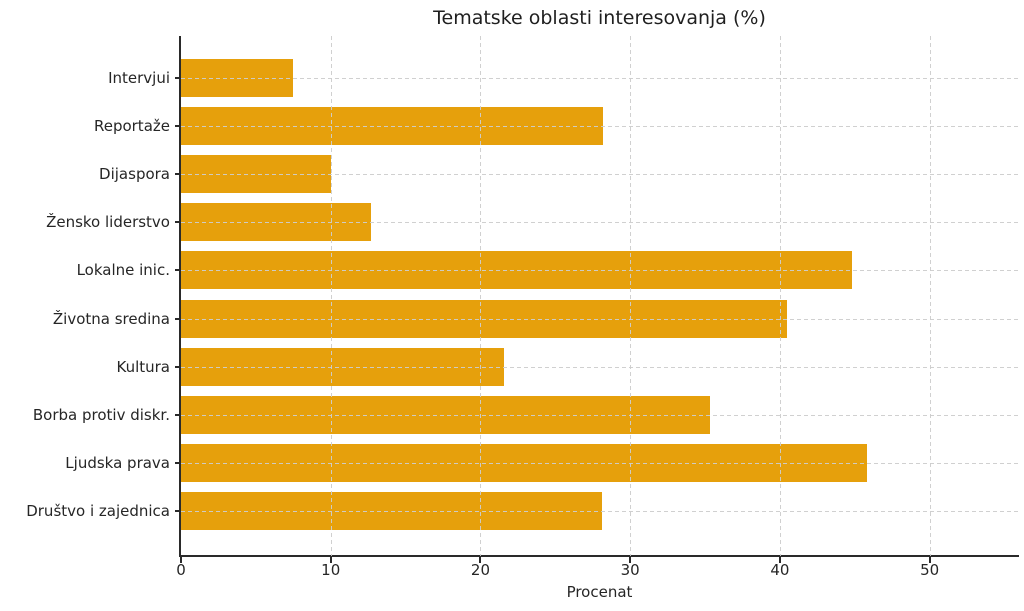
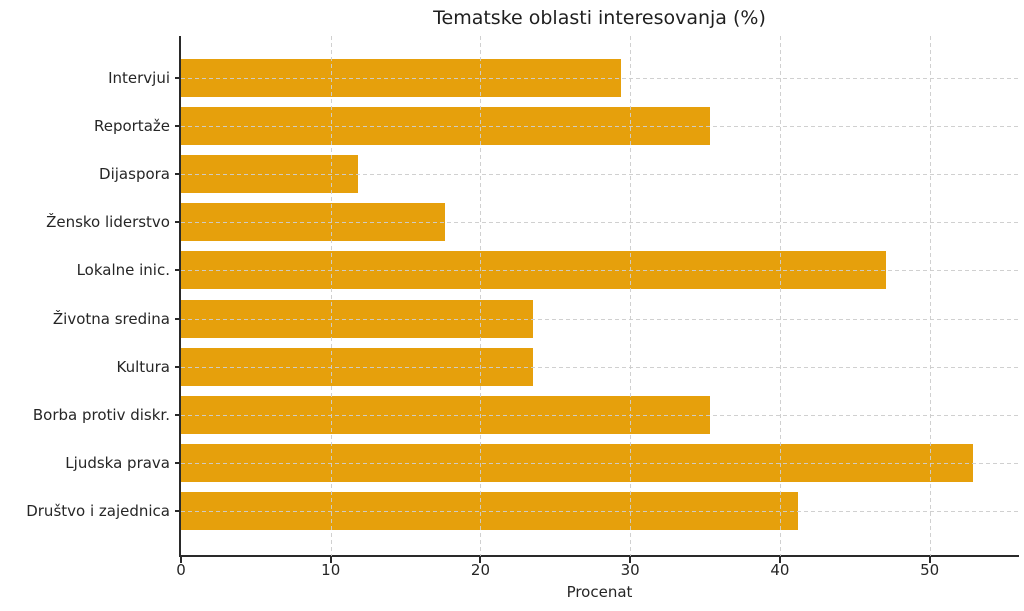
Intervjui: 7.5 -> 29.4
Reportaže: 28.2 -> 35.3
Dijaspora: 10.0 -> 11.8
Žensko liderstvo: 12.7 -> 17.6
Lokalne inic.: 44.8 -> 47.1
Životna sredina: 40.5 -> 23.5
Kultura: 21.6 -> 23.5
Ljudska prava: 45.8 -> 52.9
Društvo i zajednica: 28.1 -> 41.2
